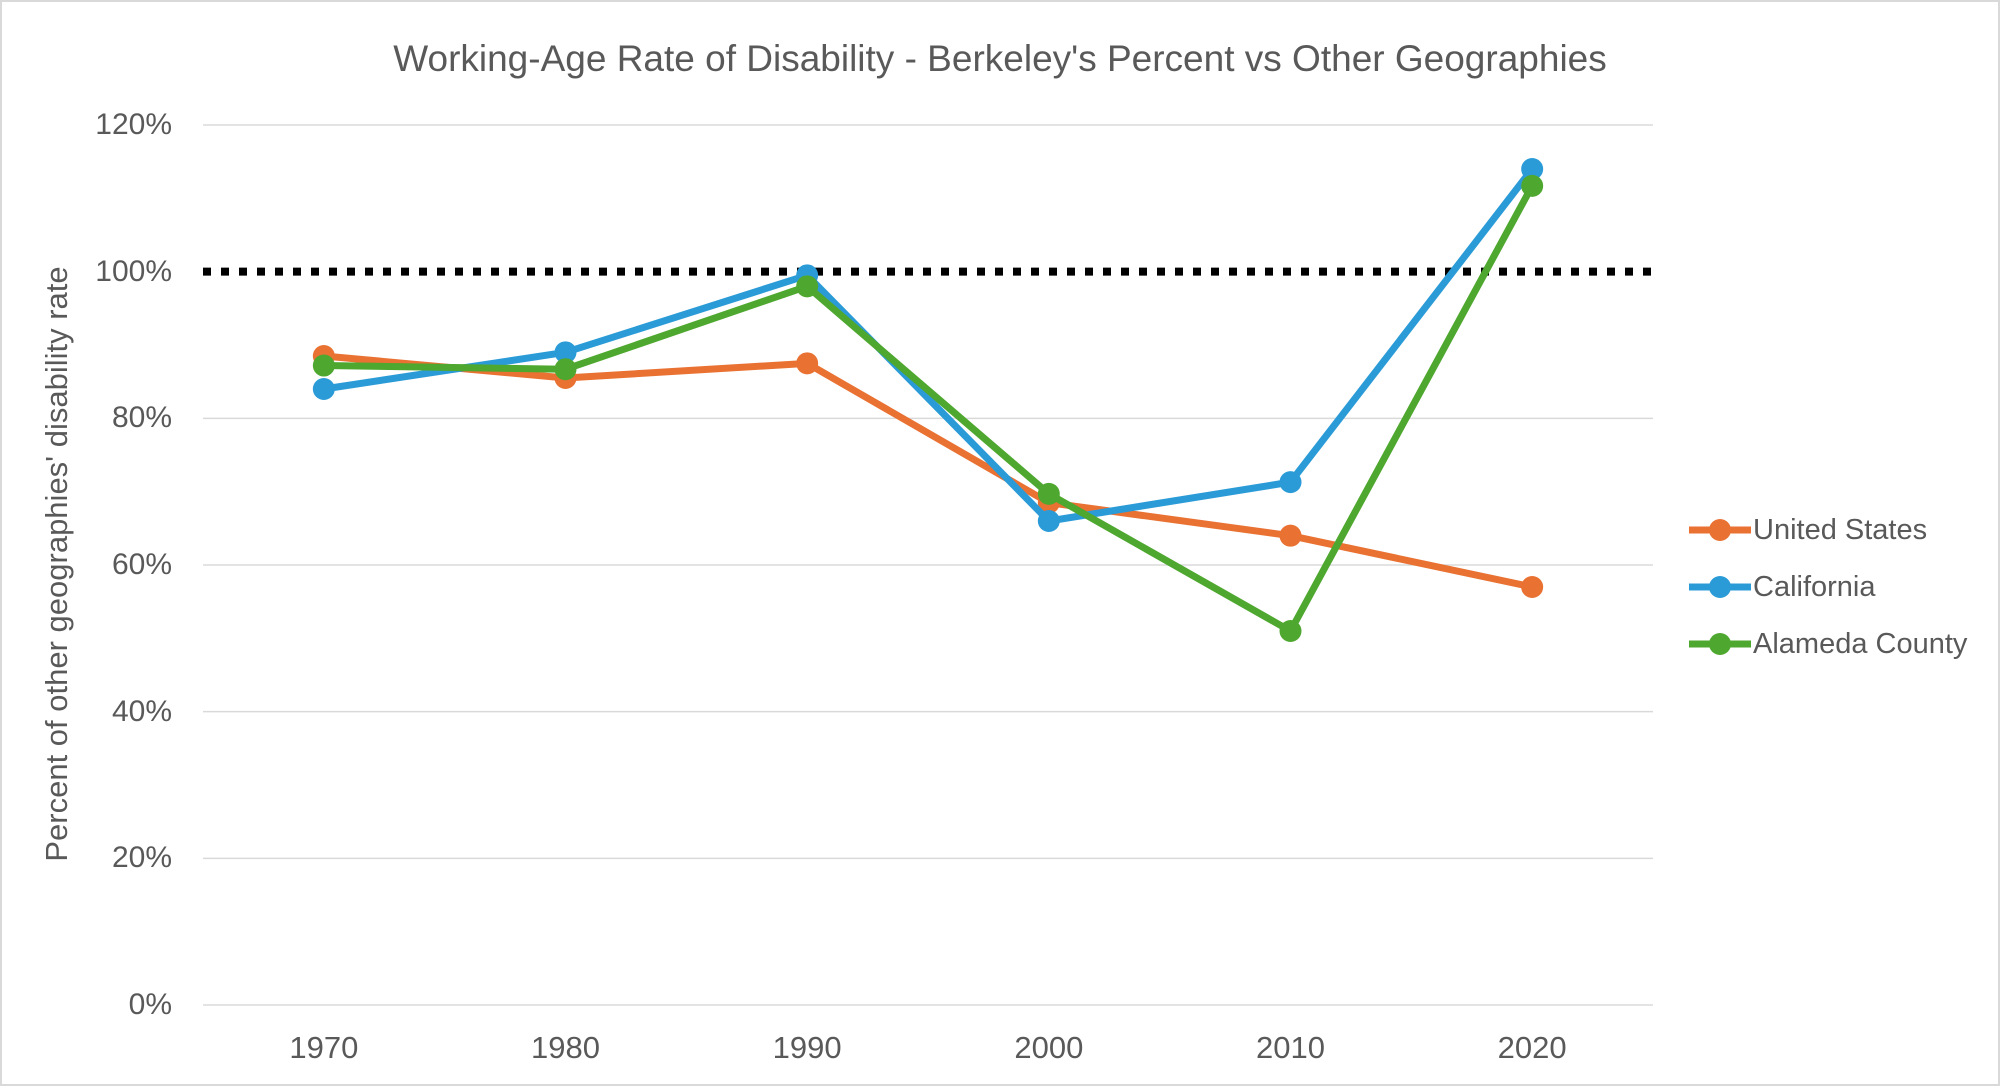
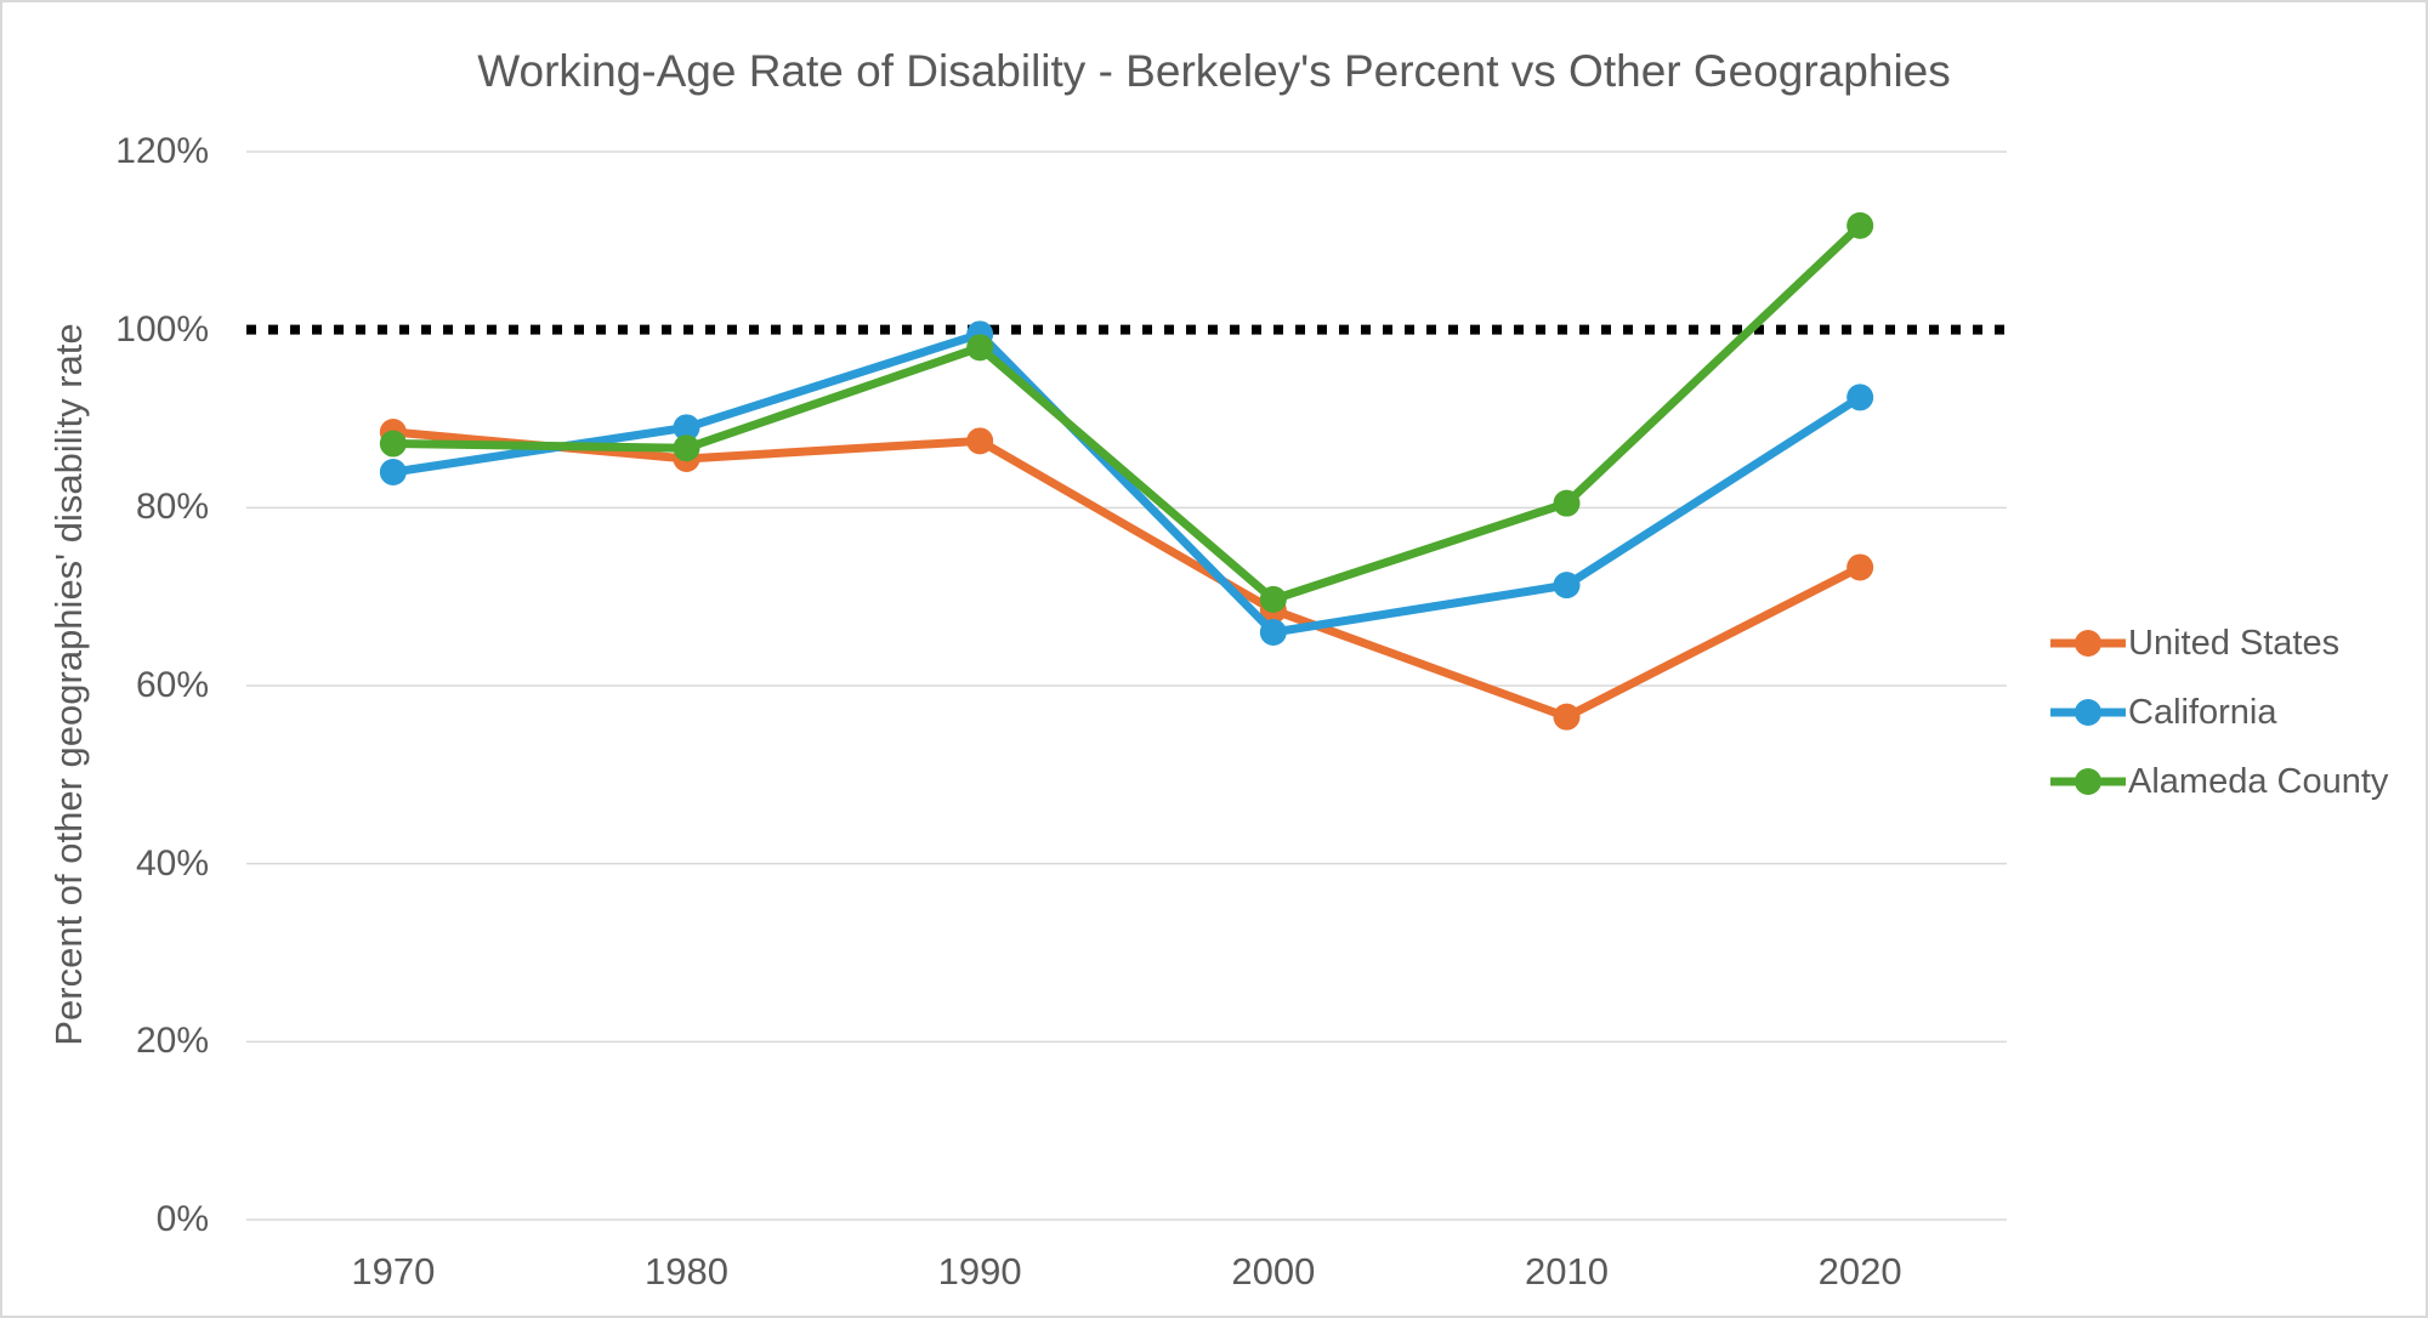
United States/2010: 64% -> 56%
Alameda County/2010: 51% -> 80%
United States/2020: 57% -> 73%
California/2020: 114% -> 92%
